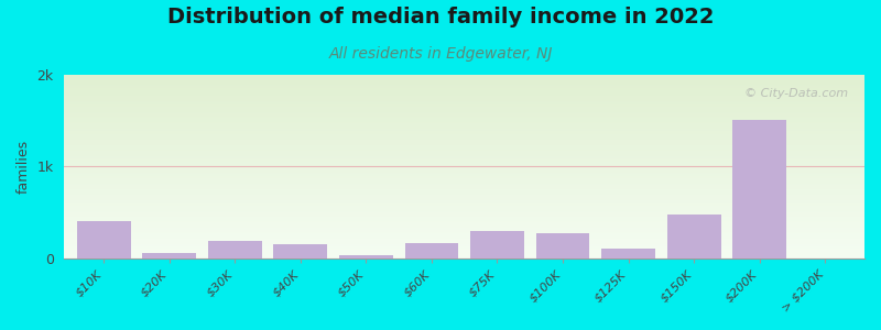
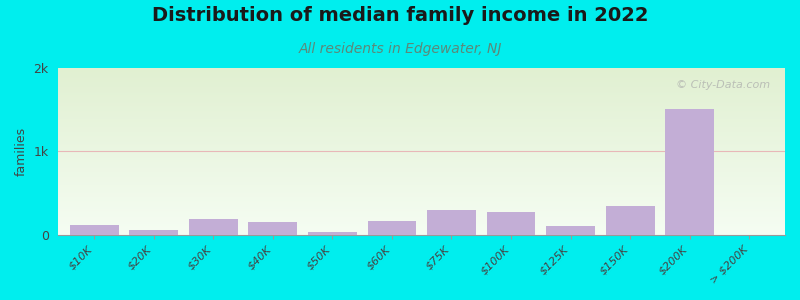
$10K: 0.40k -> 0.12k
$150K: 0.48k -> 0.34k
